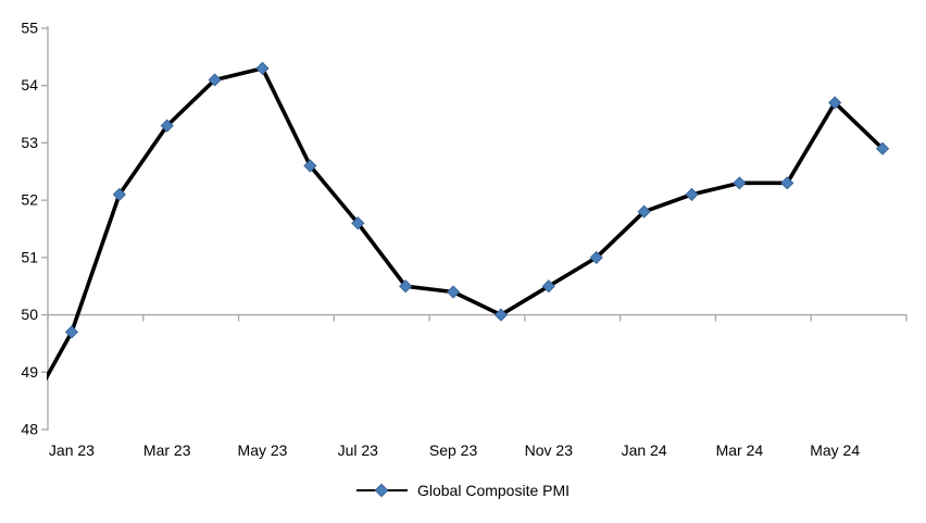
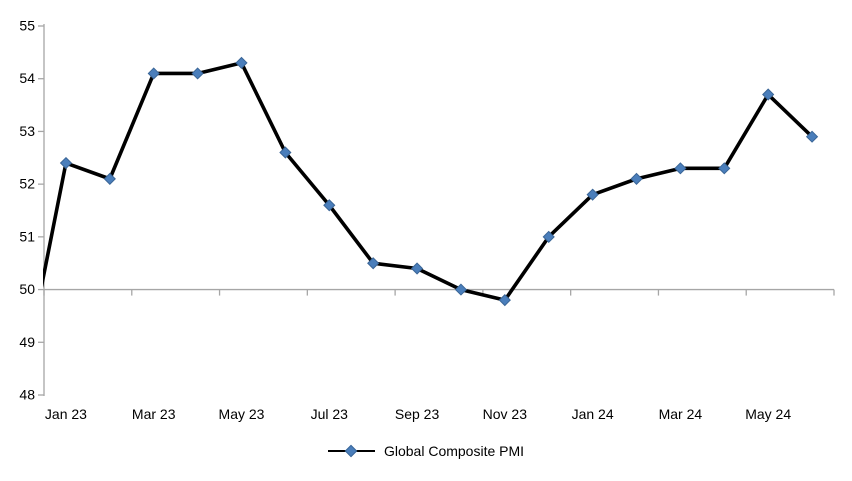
Jan 23: 49.7 -> 52.4
Mar 23: 53.3 -> 54.1
Nov 23: 50.5 -> 49.8
